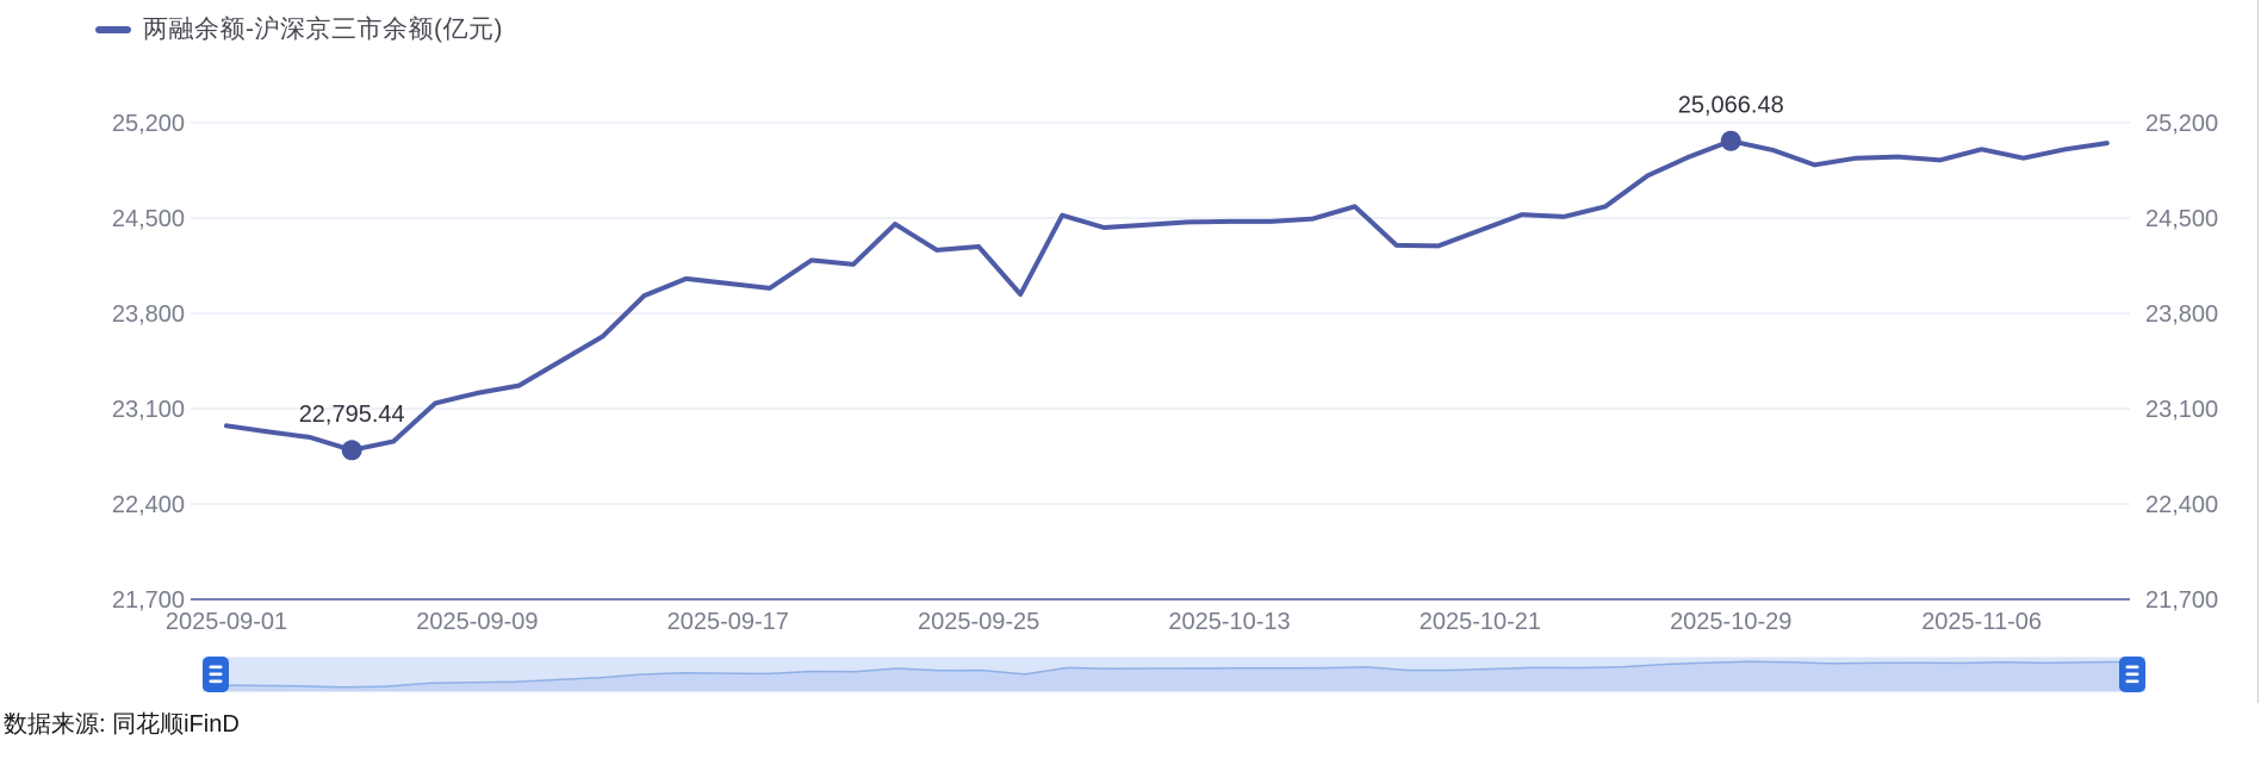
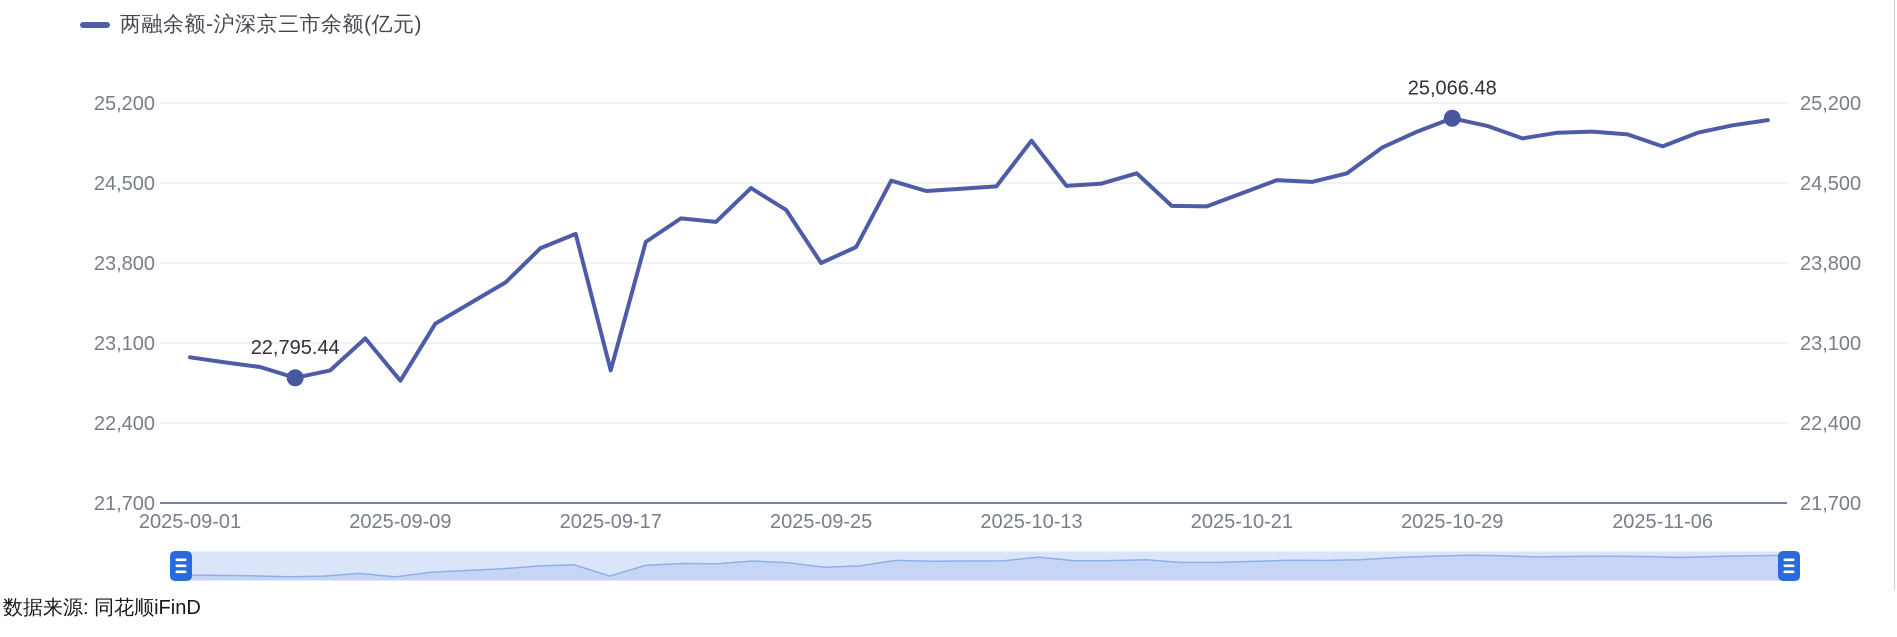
2025-09-09: 23220 -> 22770
2025-09-17: 24020 -> 22860
2025-09-25: 24290 -> 23800
2025-10-13: 24480 -> 24870
2025-11-06: 25000 -> 24820
